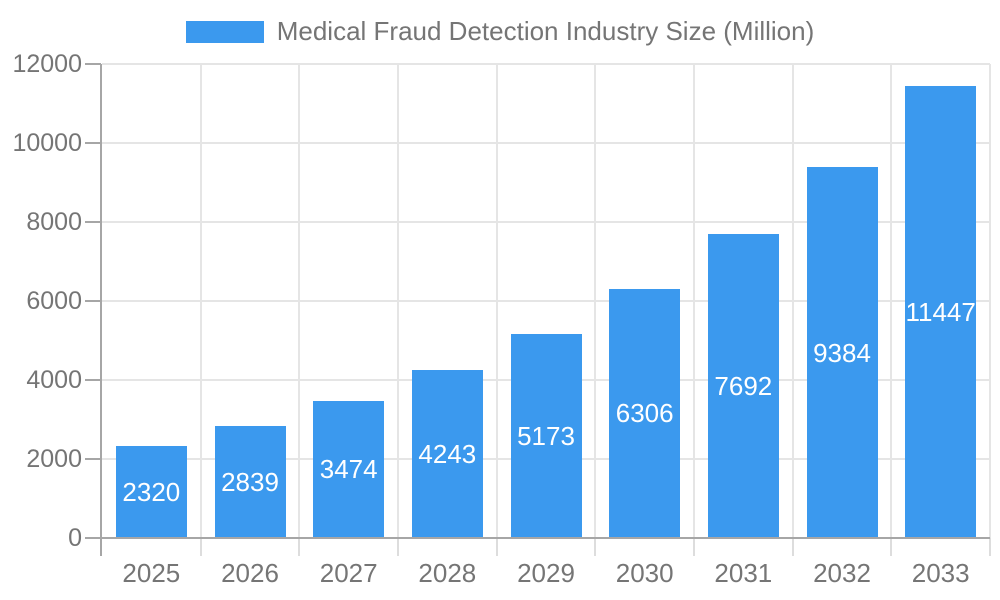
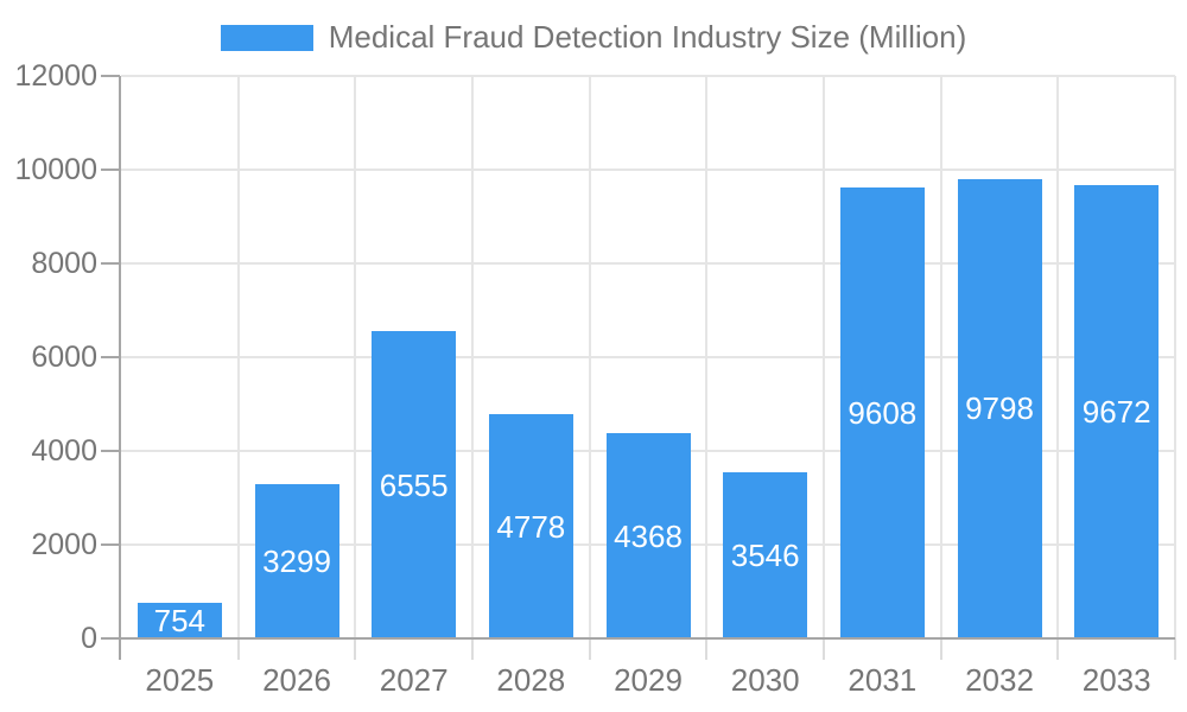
2025: 2320 -> 754
2026: 2839 -> 3299
2027: 3474 -> 6555
2028: 4243 -> 4778
2029: 5173 -> 4368
2030: 6306 -> 3546
2031: 7692 -> 9608
2032: 9384 -> 9798
2033: 11447 -> 9672
